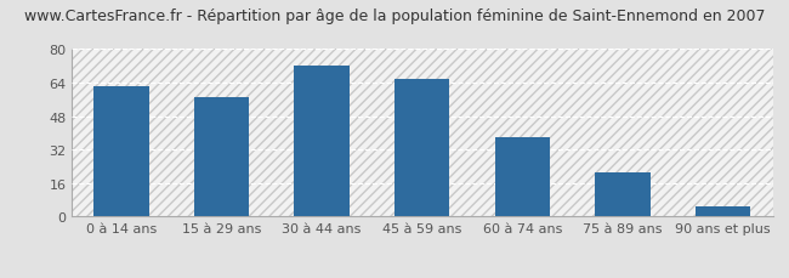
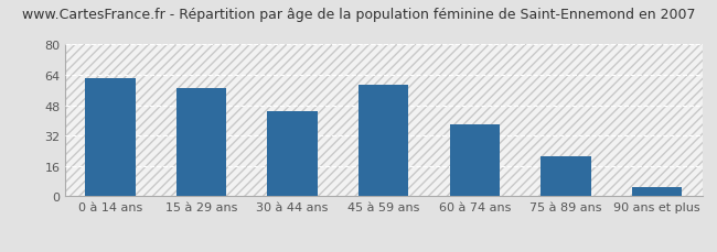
30 à 44 ans: 72 -> 45
45 à 59 ans: 66 -> 59
